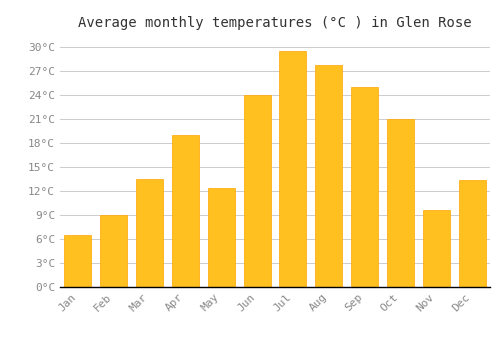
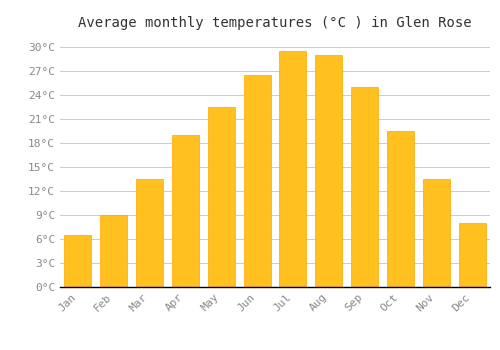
May: 12.4°C -> 22.5°C
Jun: 24.0°C -> 26.5°C
Aug: 27.8°C -> 29.0°C
Oct: 21.0°C -> 19.5°C
Nov: 9.6°C -> 13.5°C
Dec: 13.4°C -> 8.0°C
